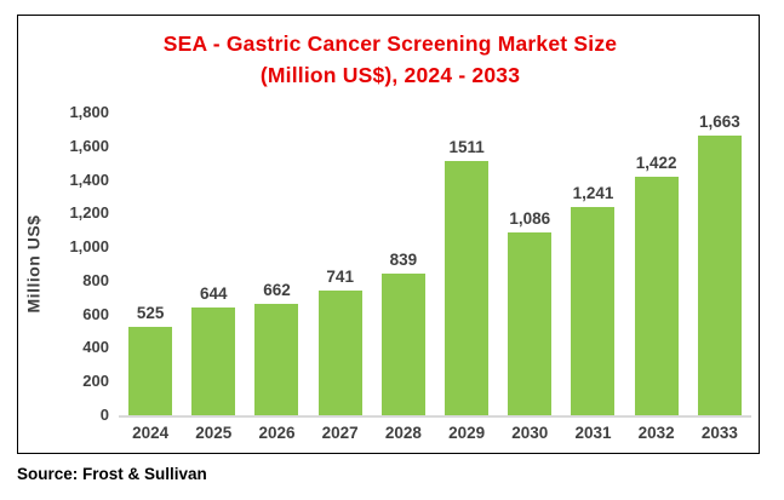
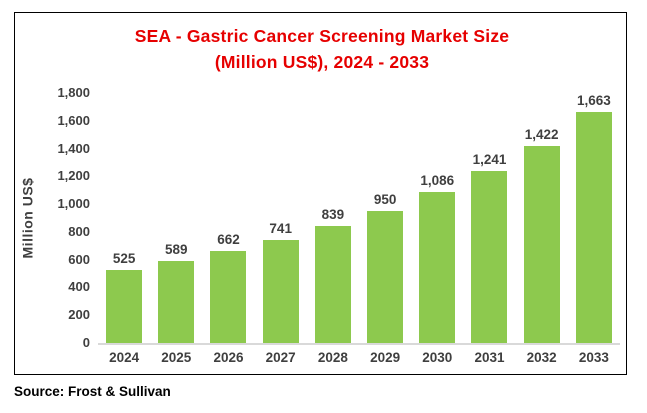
2025: 644 -> 589
2029: 1511 -> 950
